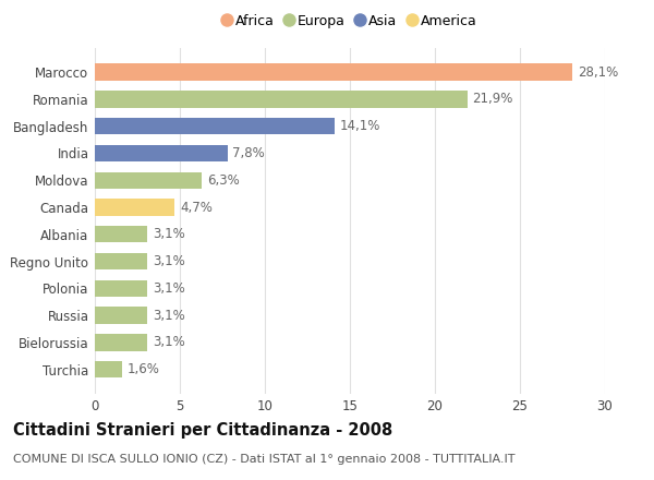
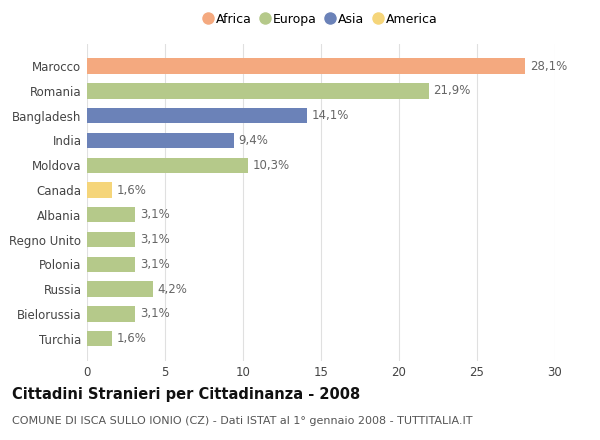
India: 7,8% -> 9,4%
Moldova: 6,3% -> 10,3%
Canada: 4,7% -> 1,6%
Russia: 3,1% -> 4,2%
